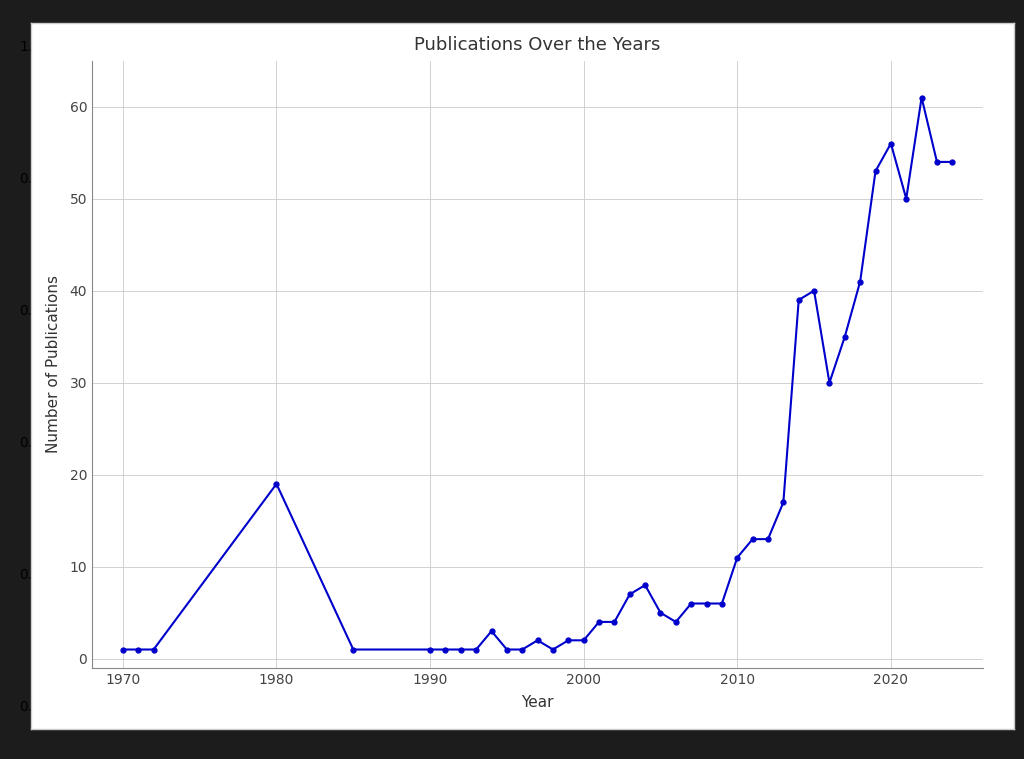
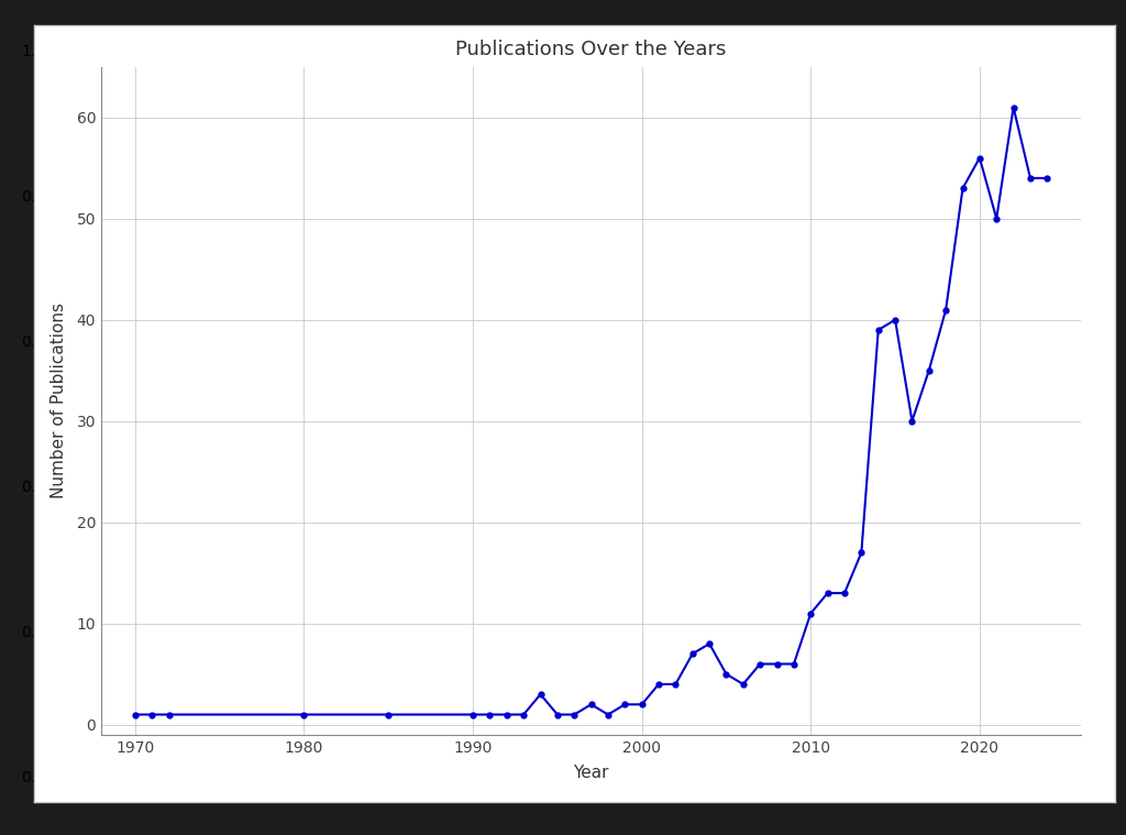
1980: 19 -> 1
